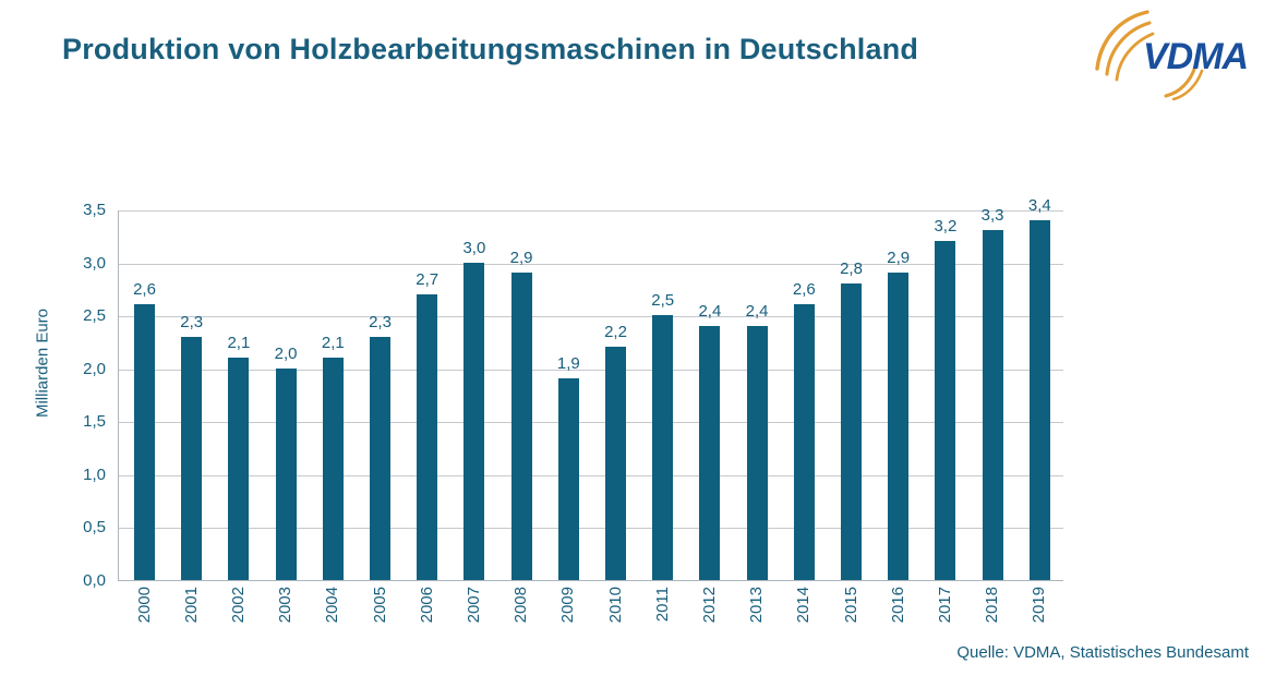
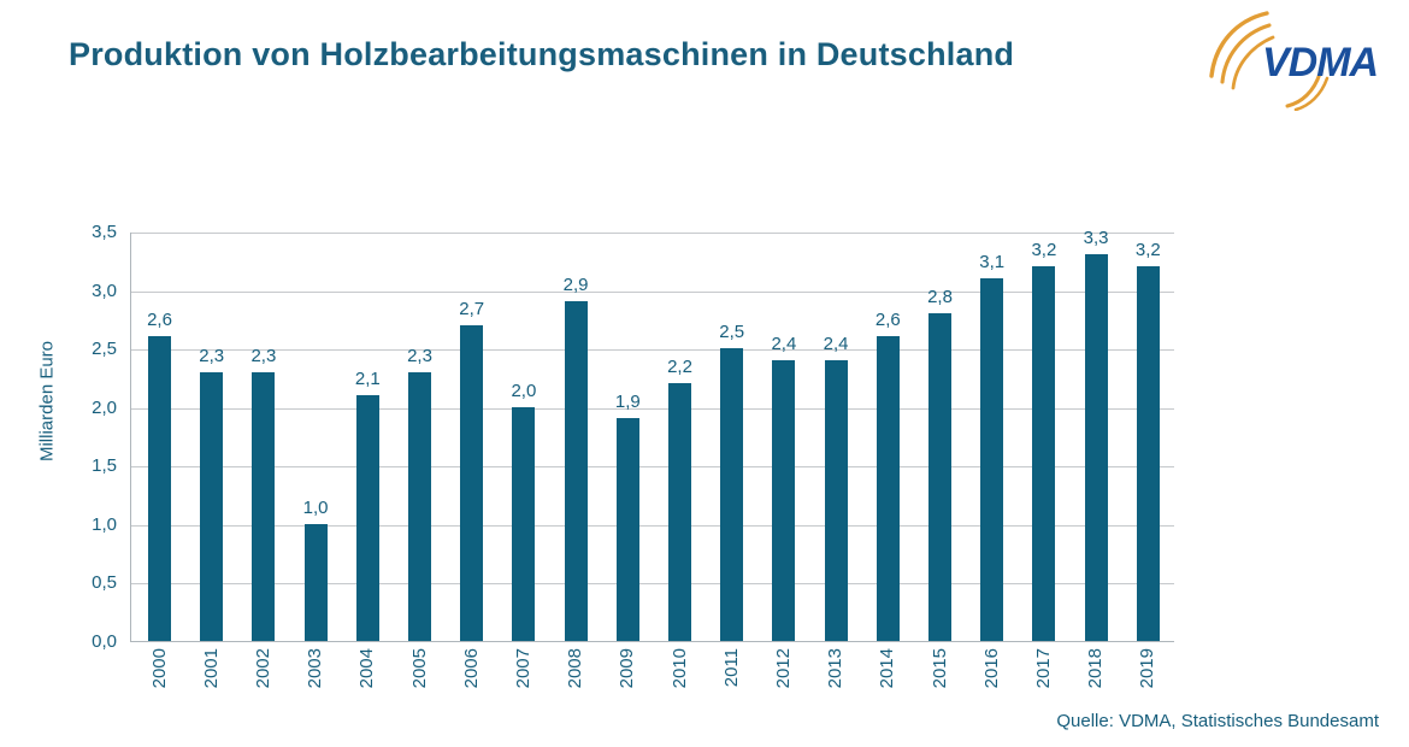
2002: 2,1 -> 2,3
2003: 2,0 -> 1,0
2007: 3,0 -> 2,0
2016: 2,9 -> 3,1
2019: 3,4 -> 3,2
